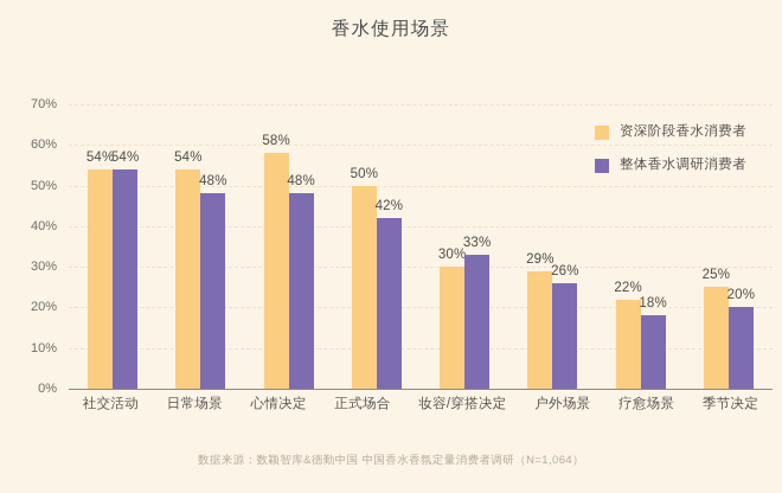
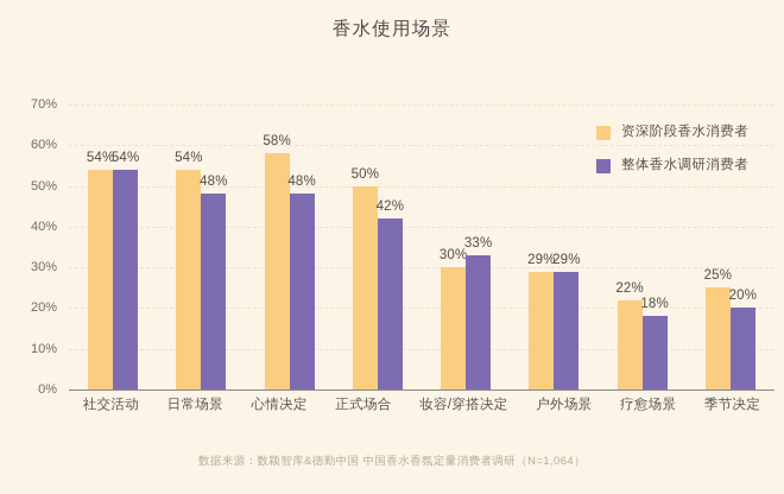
整体香水调研消费者/户外场景: 26% -> 29%
